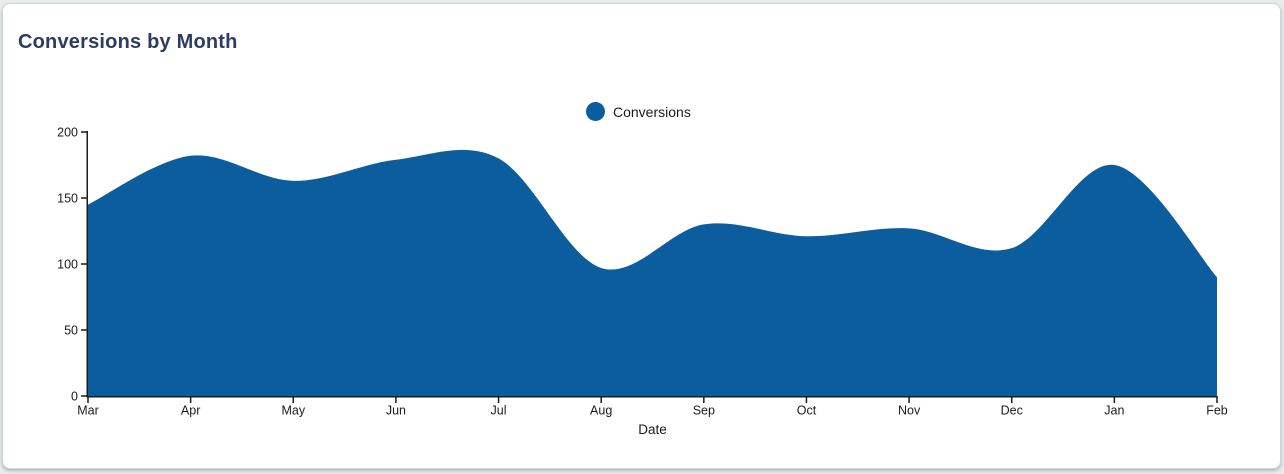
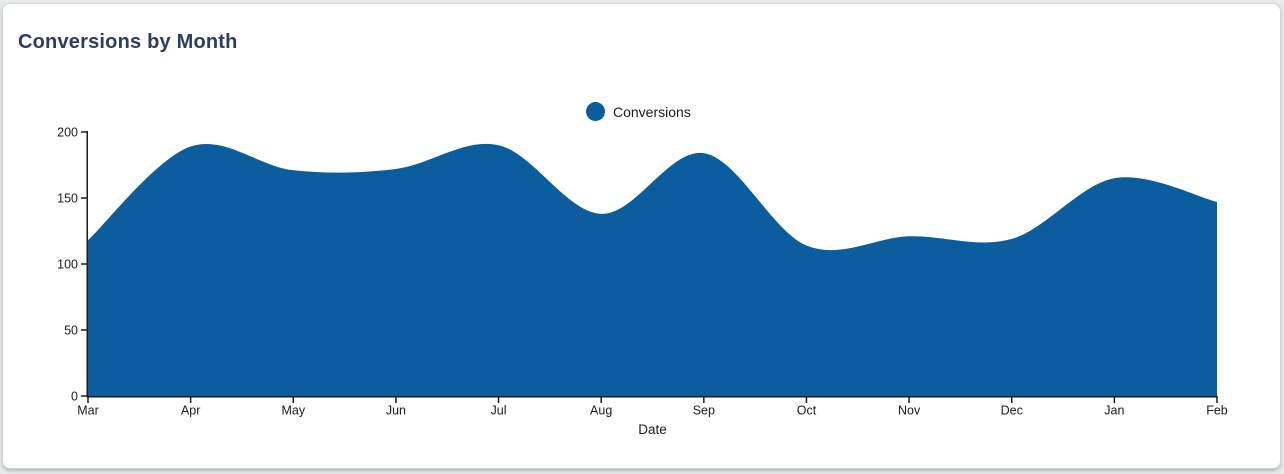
Mar: 145 -> 118
Apr: 182 -> 189
May: 163 -> 171
Jun: 179 -> 172
Jul: 180 -> 190
Aug: 97 -> 138
Sep: 130 -> 184
Oct: 121 -> 114
Nov: 127 -> 121
Dec: 112 -> 119
Jan: 175 -> 165
Feb: 90 -> 147
